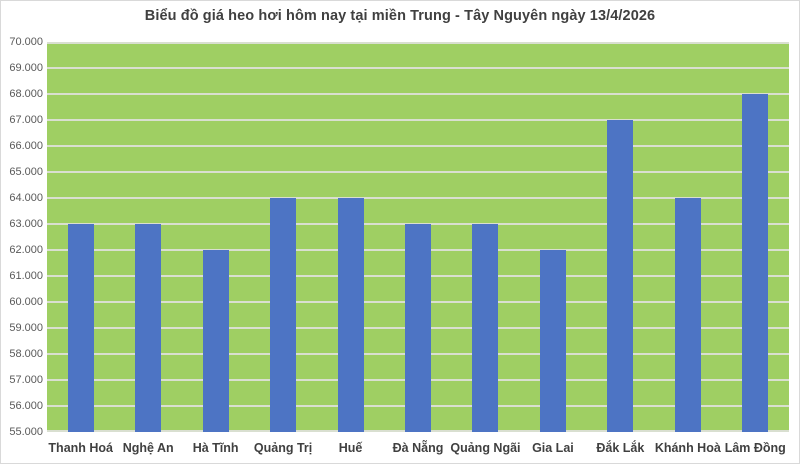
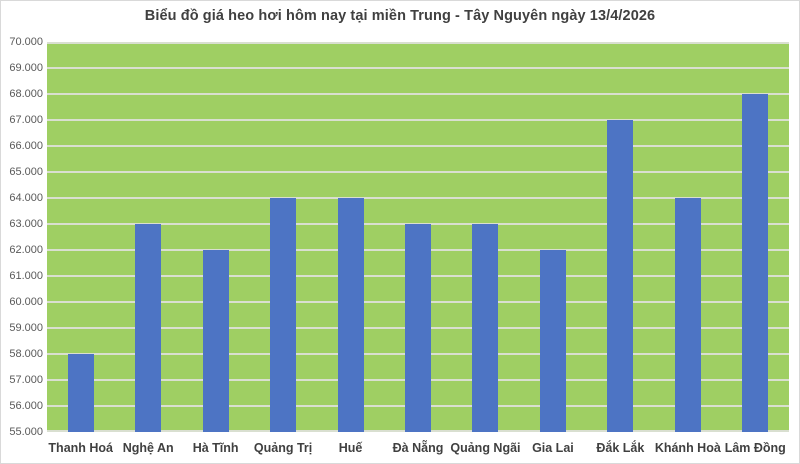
Thanh Hoá: 63000 -> 58000
